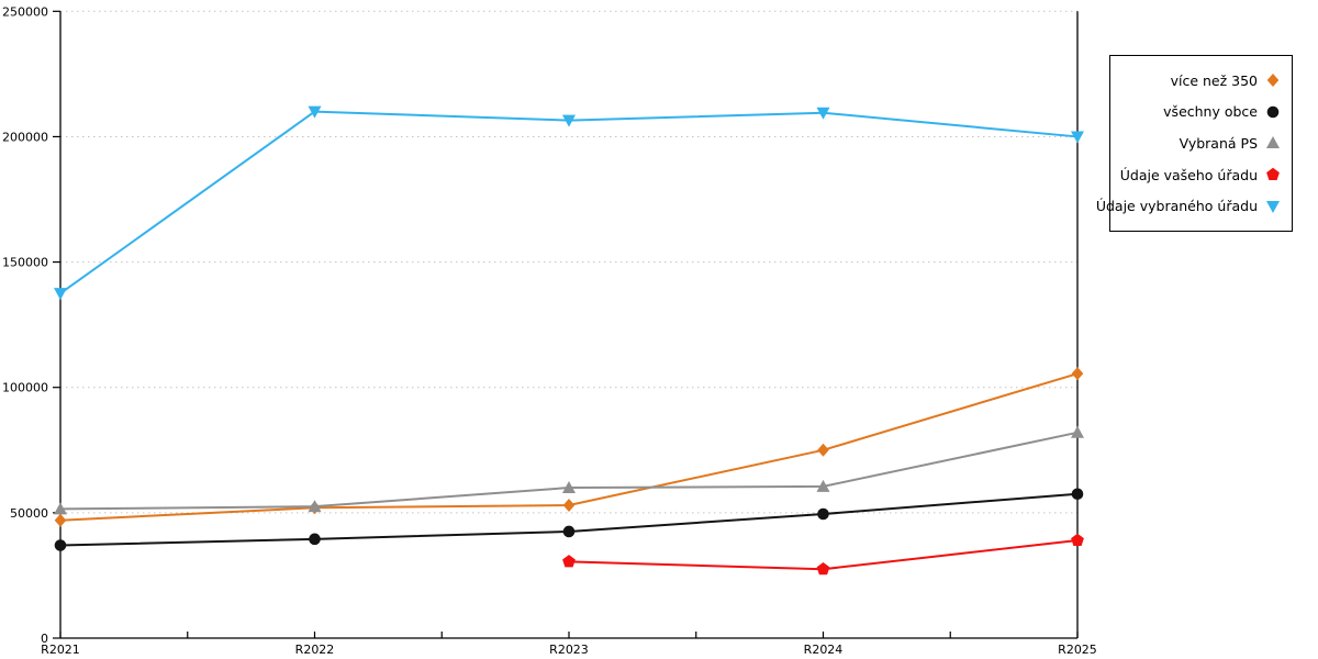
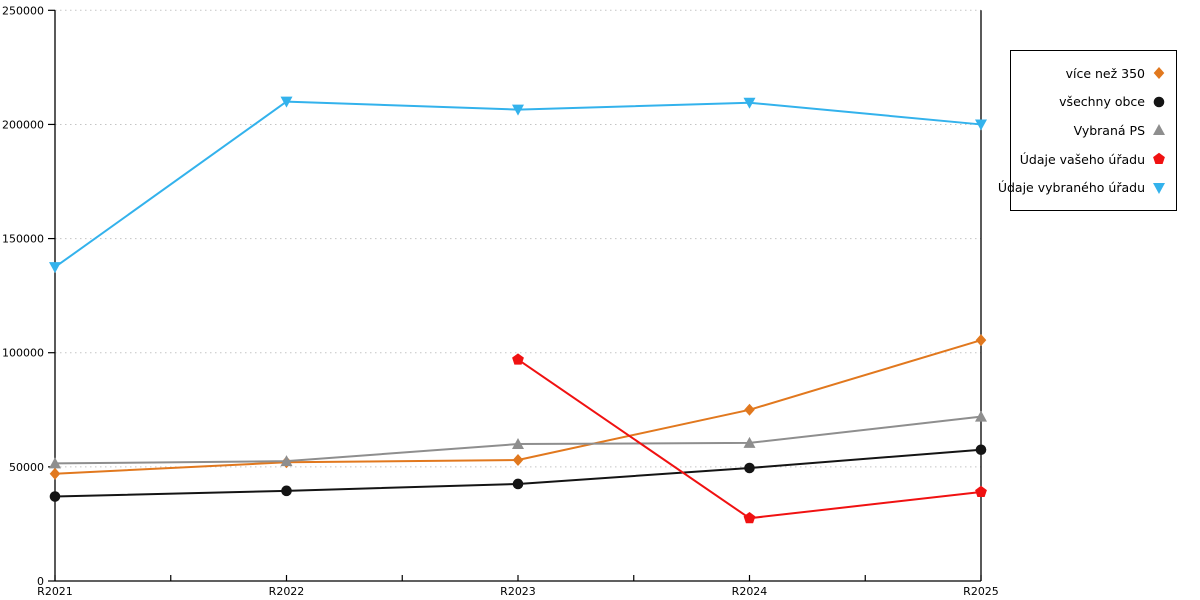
Údaje vašeho úřadu/R2023: 30000 -> 97000
Vybraná PS/R2025: 82000 -> 72000
